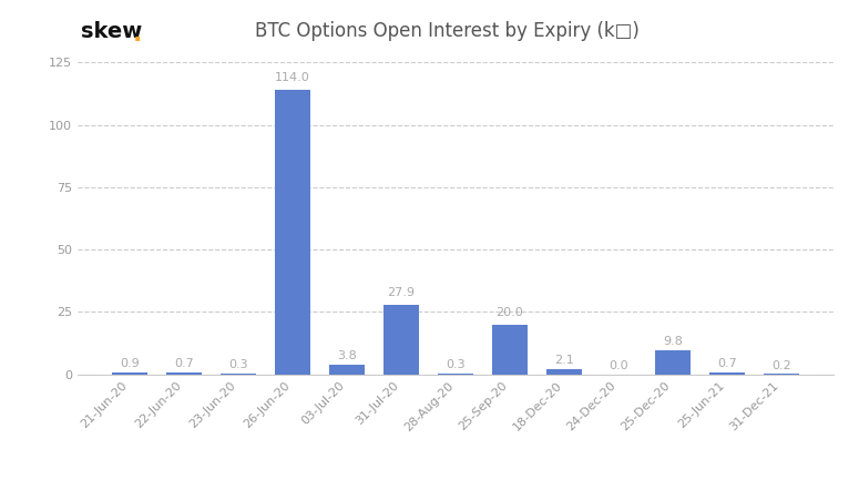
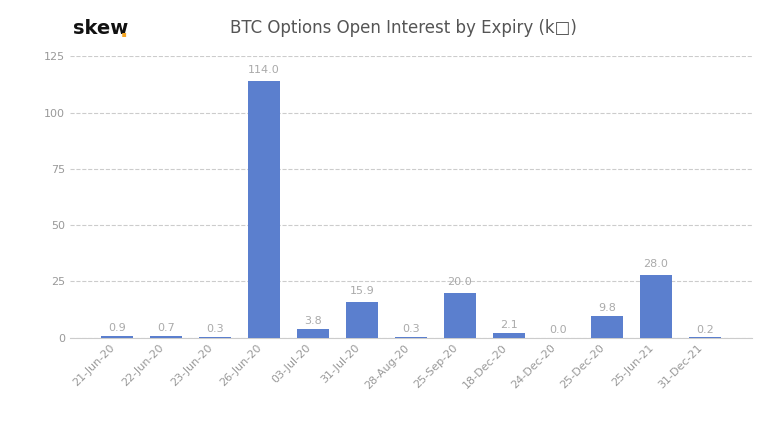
31-Jul-20: 27.9 -> 15.9
25-Jun-21: 0.7 -> 28.0
